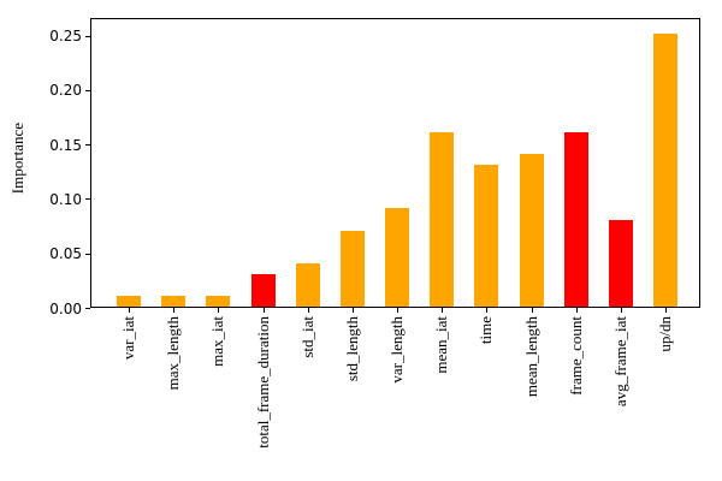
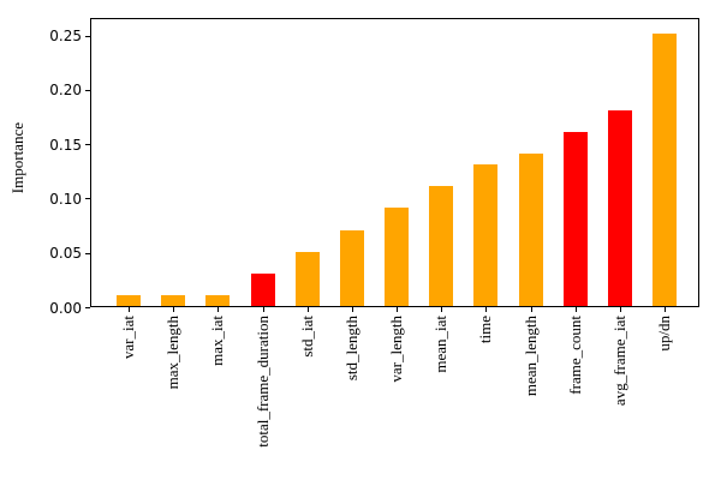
std_iat: 0.04 -> 0.05
mean_iat: 0.16 -> 0.11
avg_frame_iat: 0.08 -> 0.18
